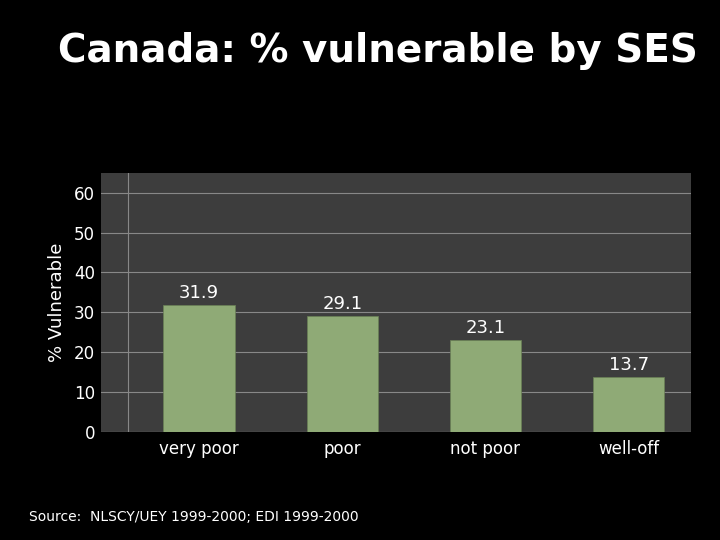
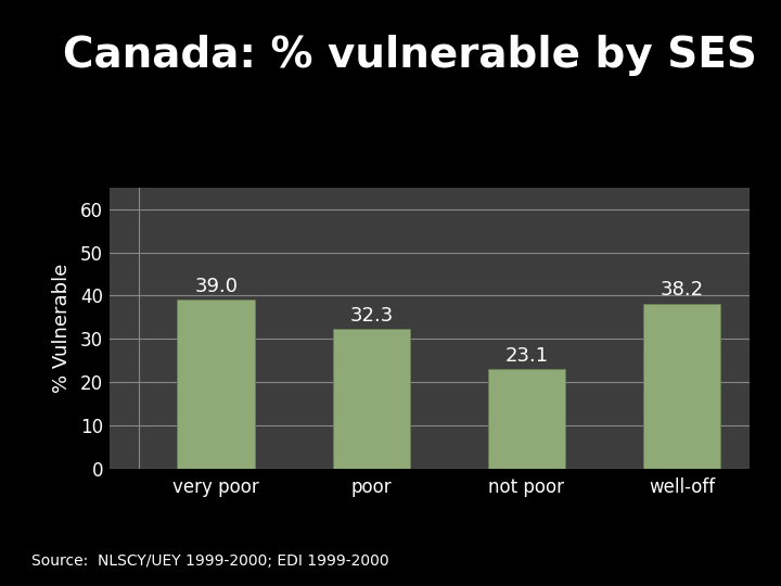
very poor: 31.9 -> 39.0
poor: 29.1 -> 32.3
well-off: 13.7 -> 38.2
